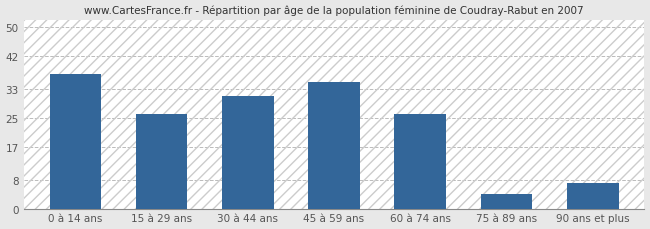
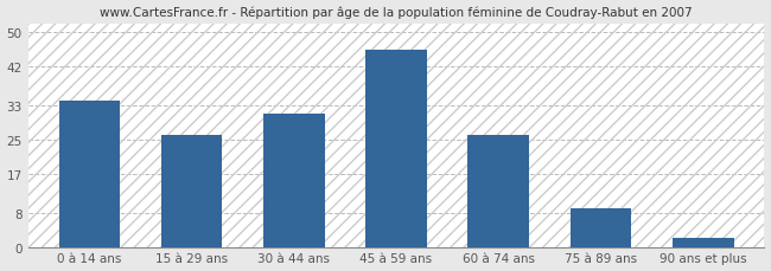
0 à 14 ans: 37 -> 34
45 à 59 ans: 35 -> 46
75 à 89 ans: 4 -> 9
90 ans et plus: 7 -> 2
